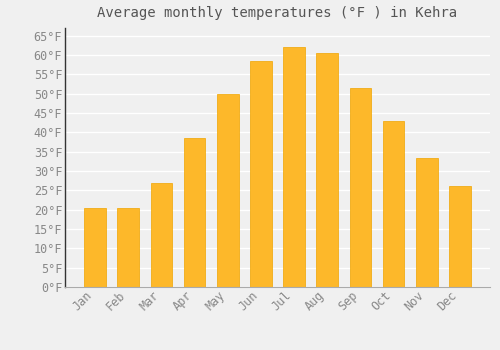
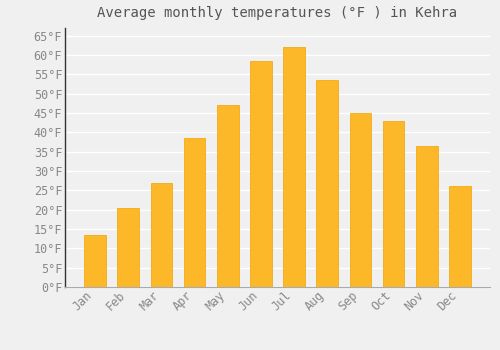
Jan: 20.5°F -> 13.5°F
May: 50.0°F -> 47.0°F
Aug: 60.5°F -> 53.5°F
Sep: 51.5°F -> 45.0°F
Nov: 33.5°F -> 36.5°F
